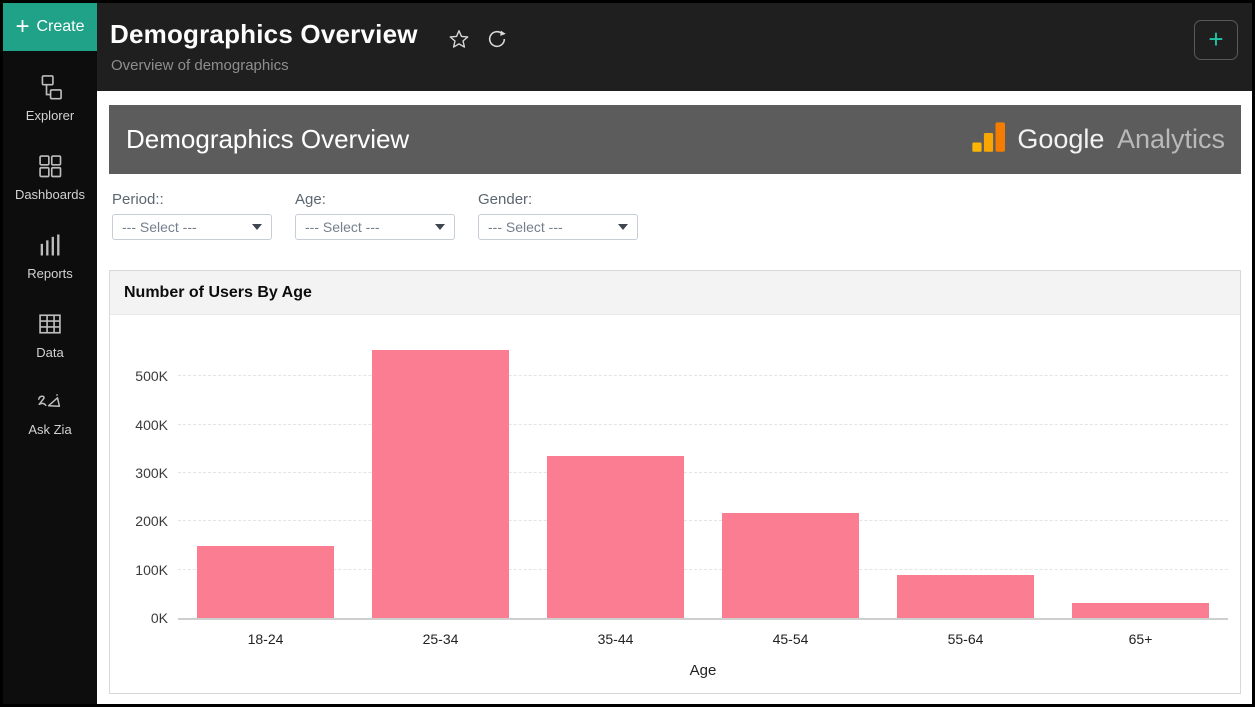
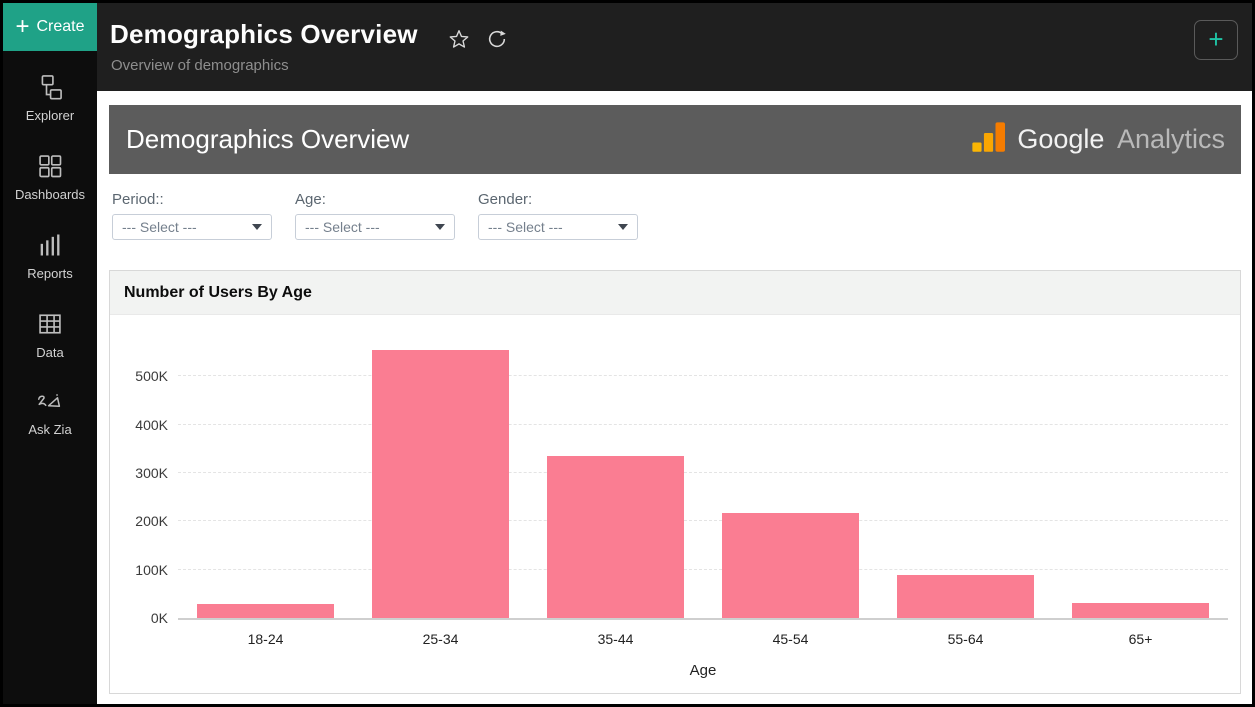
18-24: 150K -> 30K
